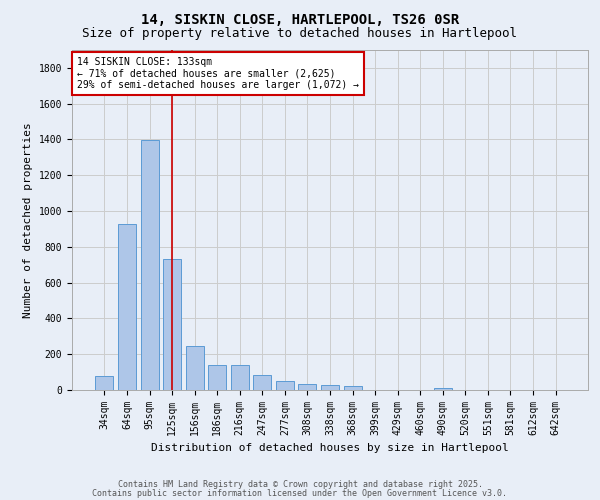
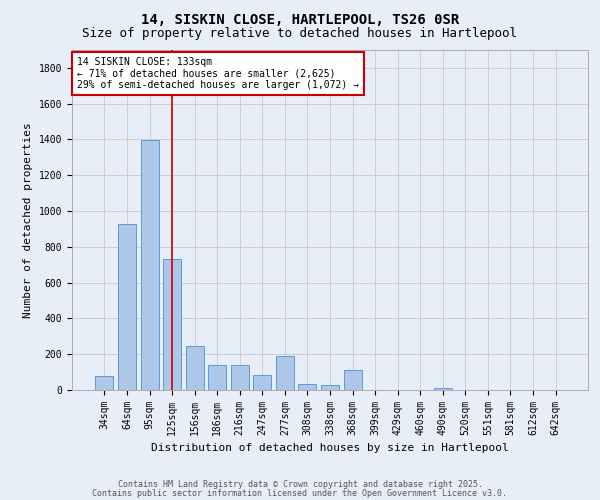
277sqm: 50 -> 190
368sqm: 20 -> 110
